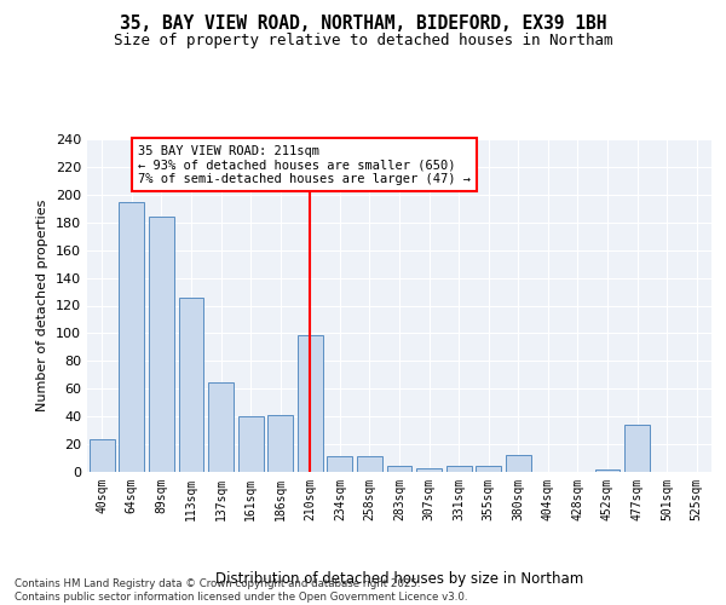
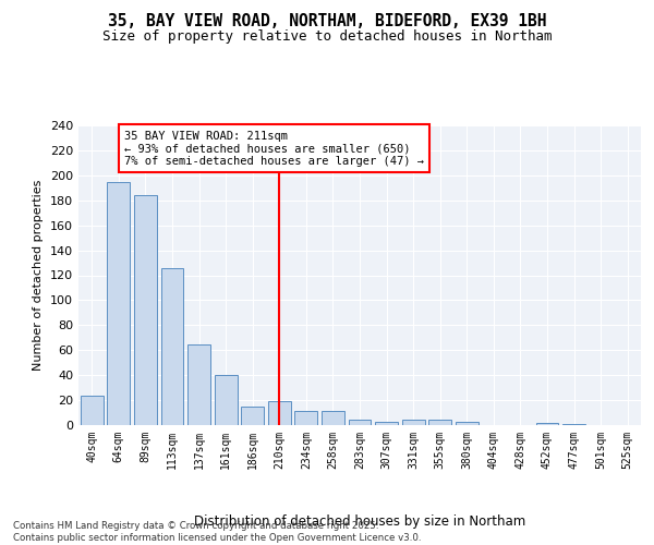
186sqm: 41 -> 15
210sqm: 99 -> 19
380sqm: 12 -> 3
477sqm: 34 -> 1
